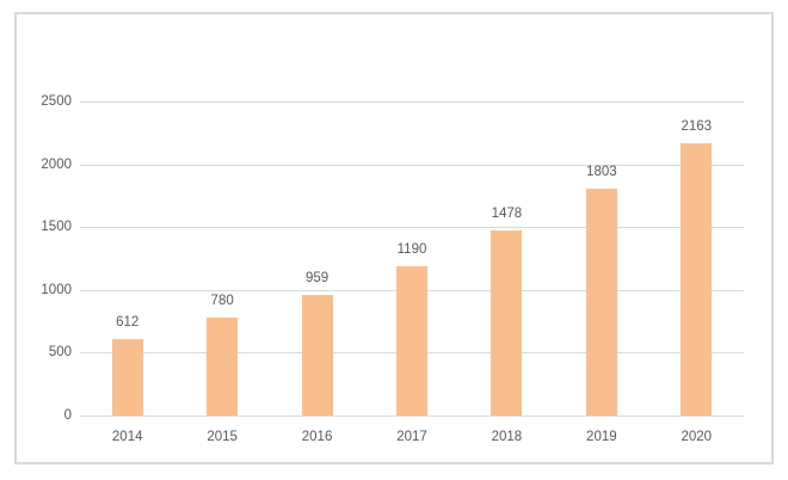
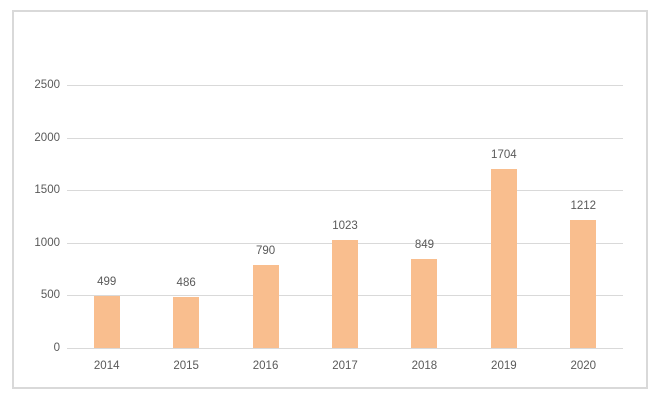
2014: 612 -> 499
2015: 780 -> 486
2016: 959 -> 790
2017: 1190 -> 1023
2018: 1478 -> 849
2019: 1803 -> 1704
2020: 2163 -> 1212
